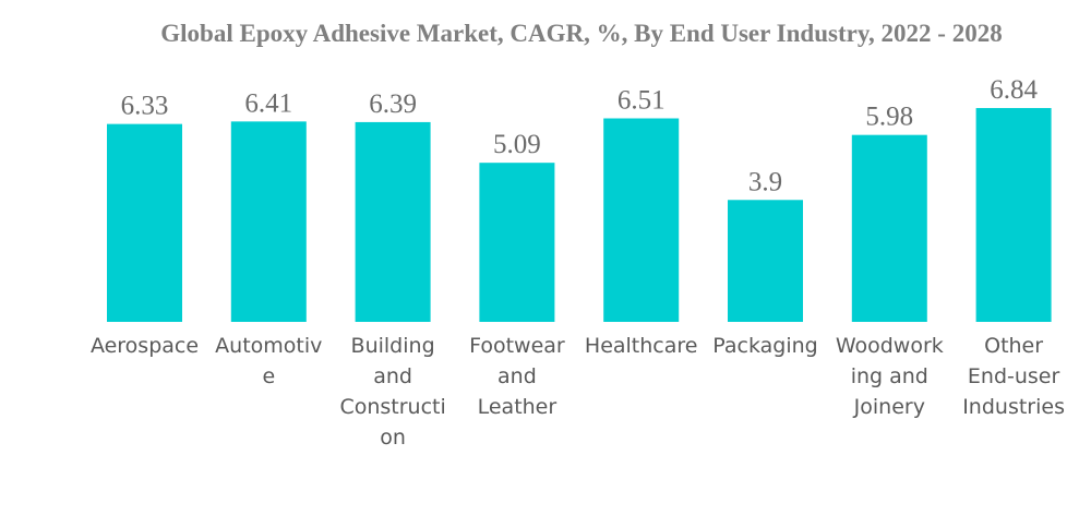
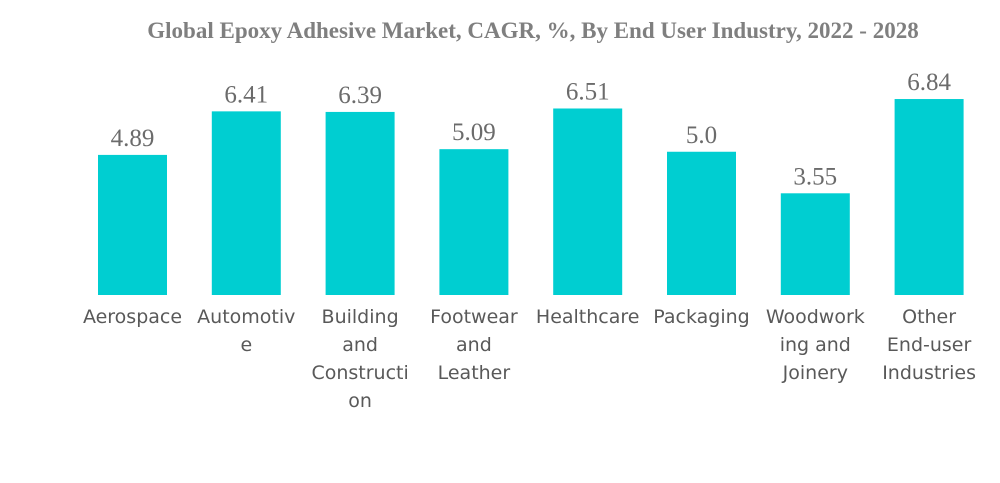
Aerospace: 6.33 -> 4.89
Packaging: 3.9 -> 5.0
Woodworking and Joinery: 5.98 -> 3.55
